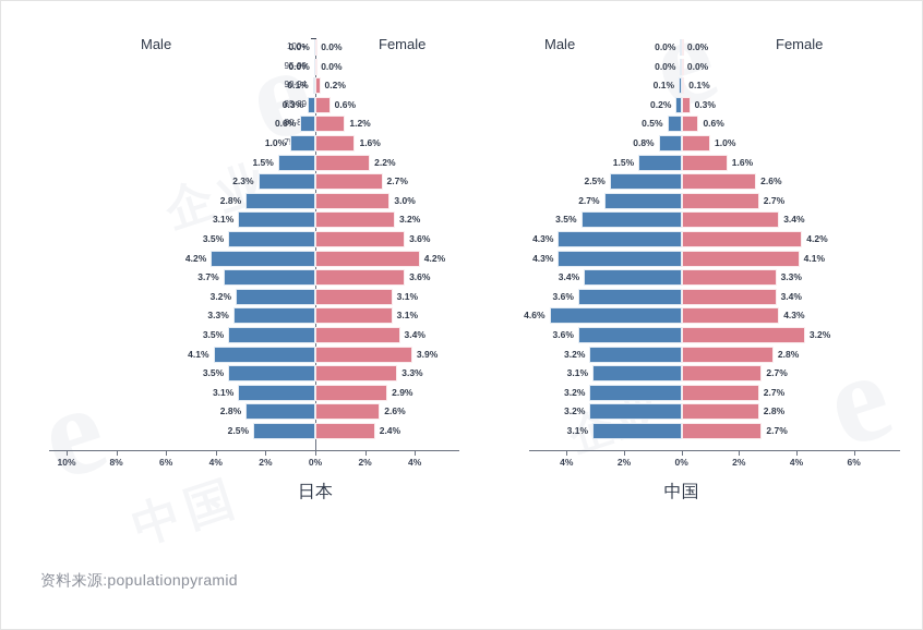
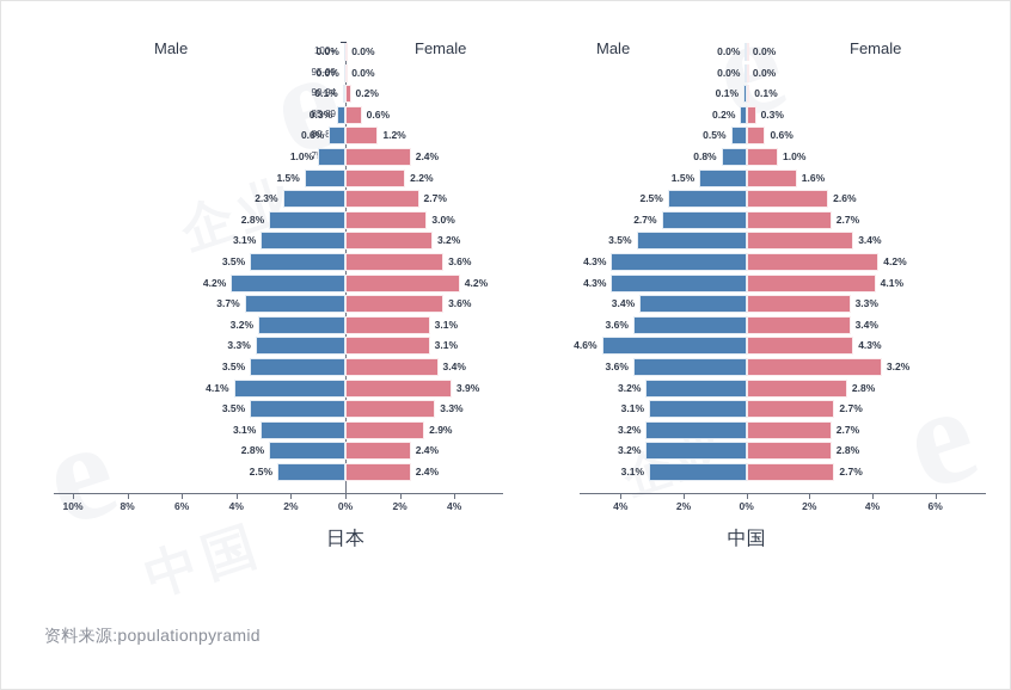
日本/Female/75-79: 1.6% -> 2.4%
日本/Female/5-9: 2.6% -> 2.4%
